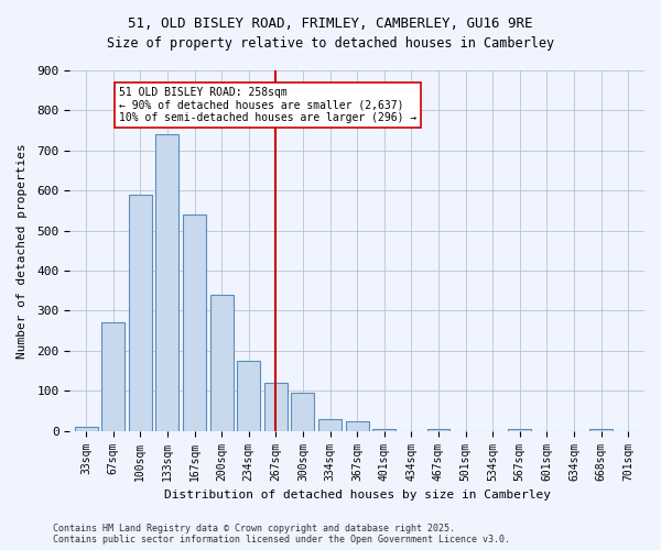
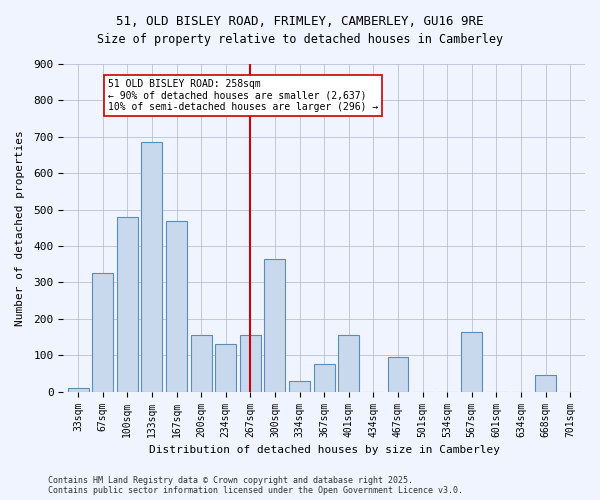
67sqm: 270 -> 325
100sqm: 590 -> 480
133sqm: 740 -> 685
167sqm: 540 -> 470
200sqm: 340 -> 155
234sqm: 175 -> 130
267sqm: 120 -> 155
300sqm: 95 -> 365
367sqm: 25 -> 75
401sqm: 5 -> 155
467sqm: 5 -> 95
567sqm: 5 -> 165
668sqm: 5 -> 45
